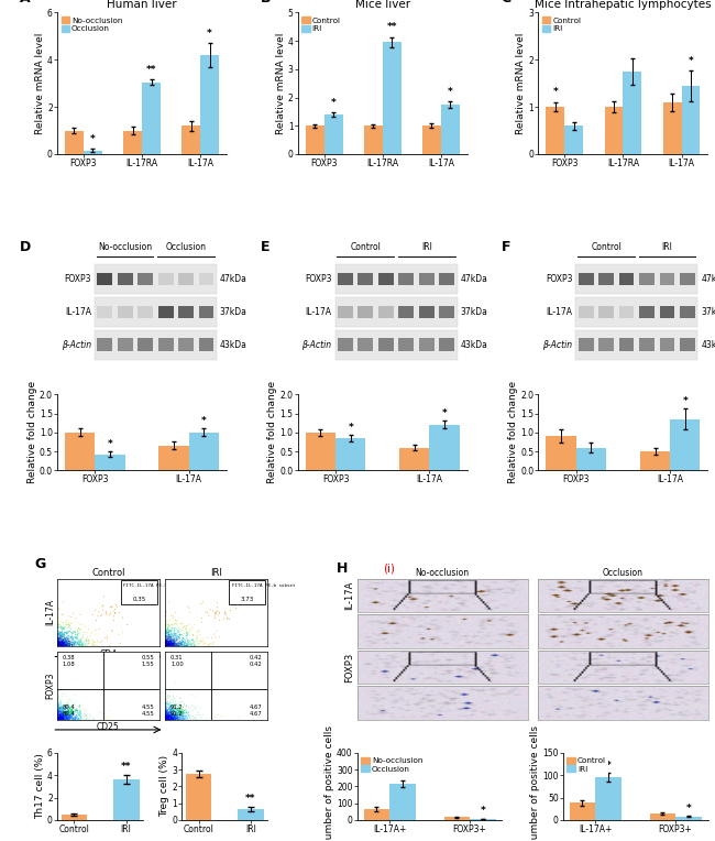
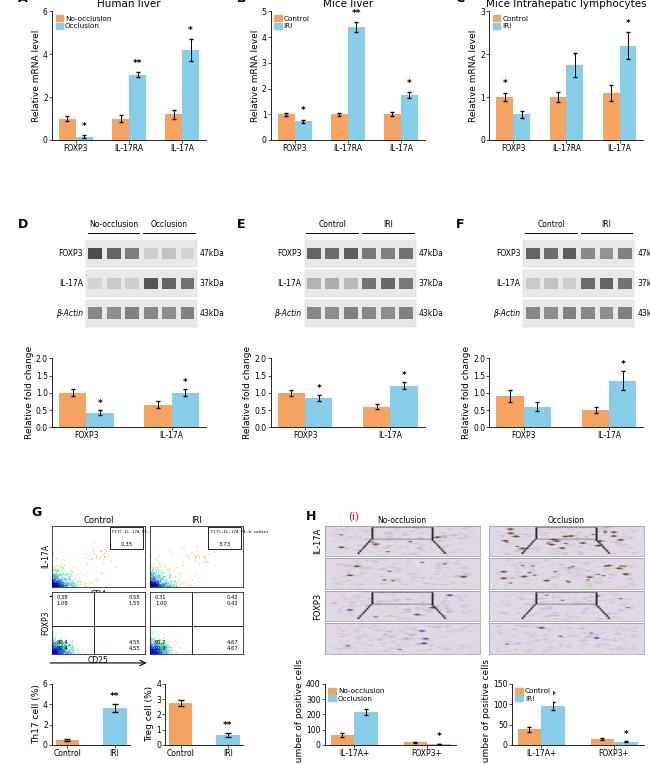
Mice liver/IRI/FOXP3: 1.40 -> 0.72
Mice liver/IRI/IL-17RA: 3.95 -> 4.40
Mice Intrahepatic lymphocytes/IRI/IL-17A: 1.45 -> 2.20
